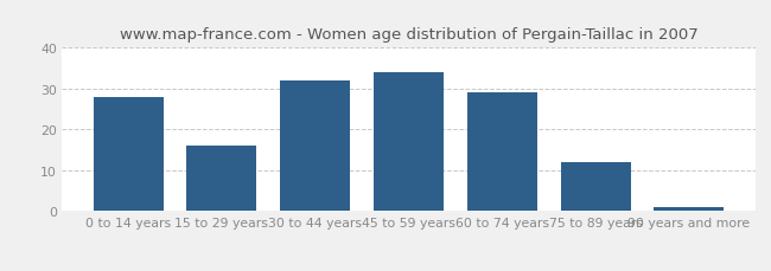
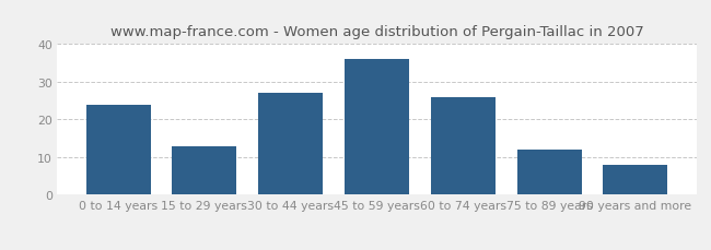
0 to 14 years: 28 -> 24
15 to 29 years: 16 -> 13
30 to 44 years: 32 -> 27
45 to 59 years: 34 -> 36
60 to 74 years: 29 -> 26
90 years and more: 1 -> 8
